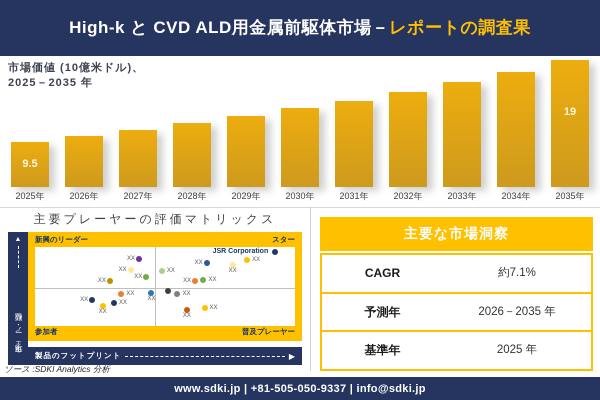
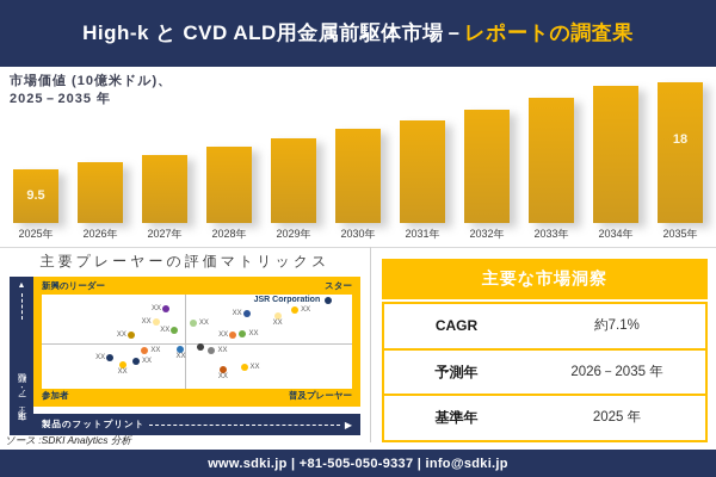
市場価値 (10億米ドル)、2025－2035 年/2035年: 19 -> 18
